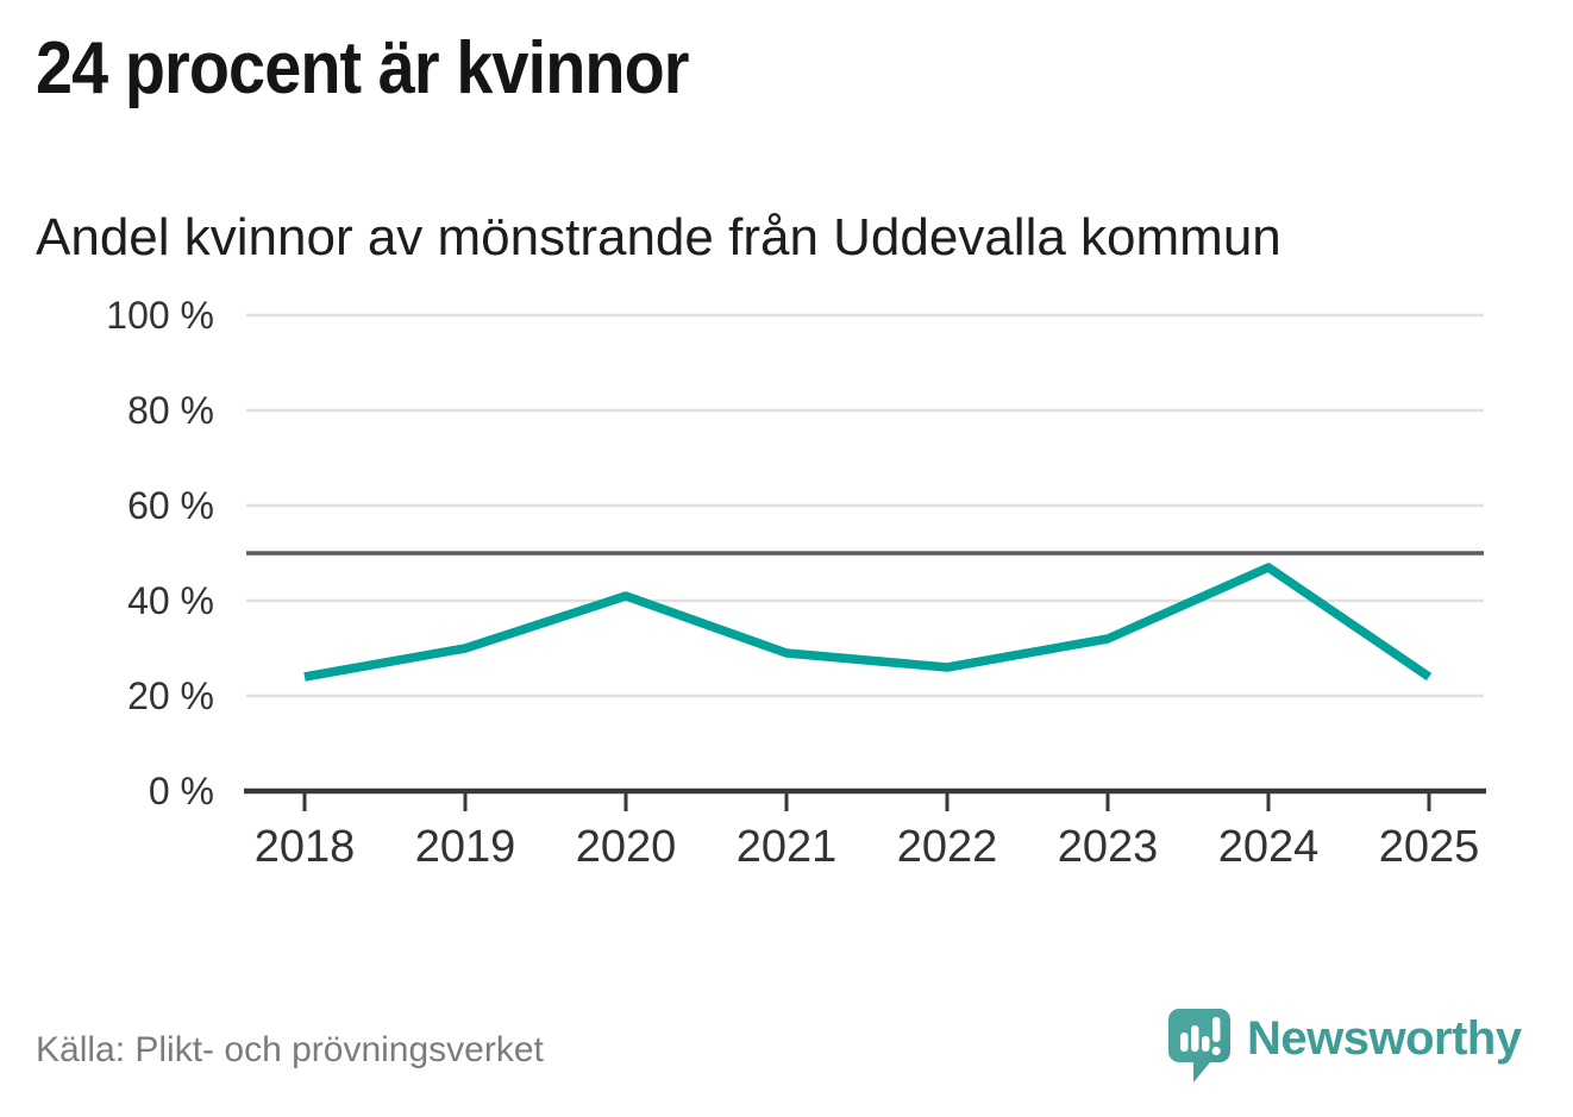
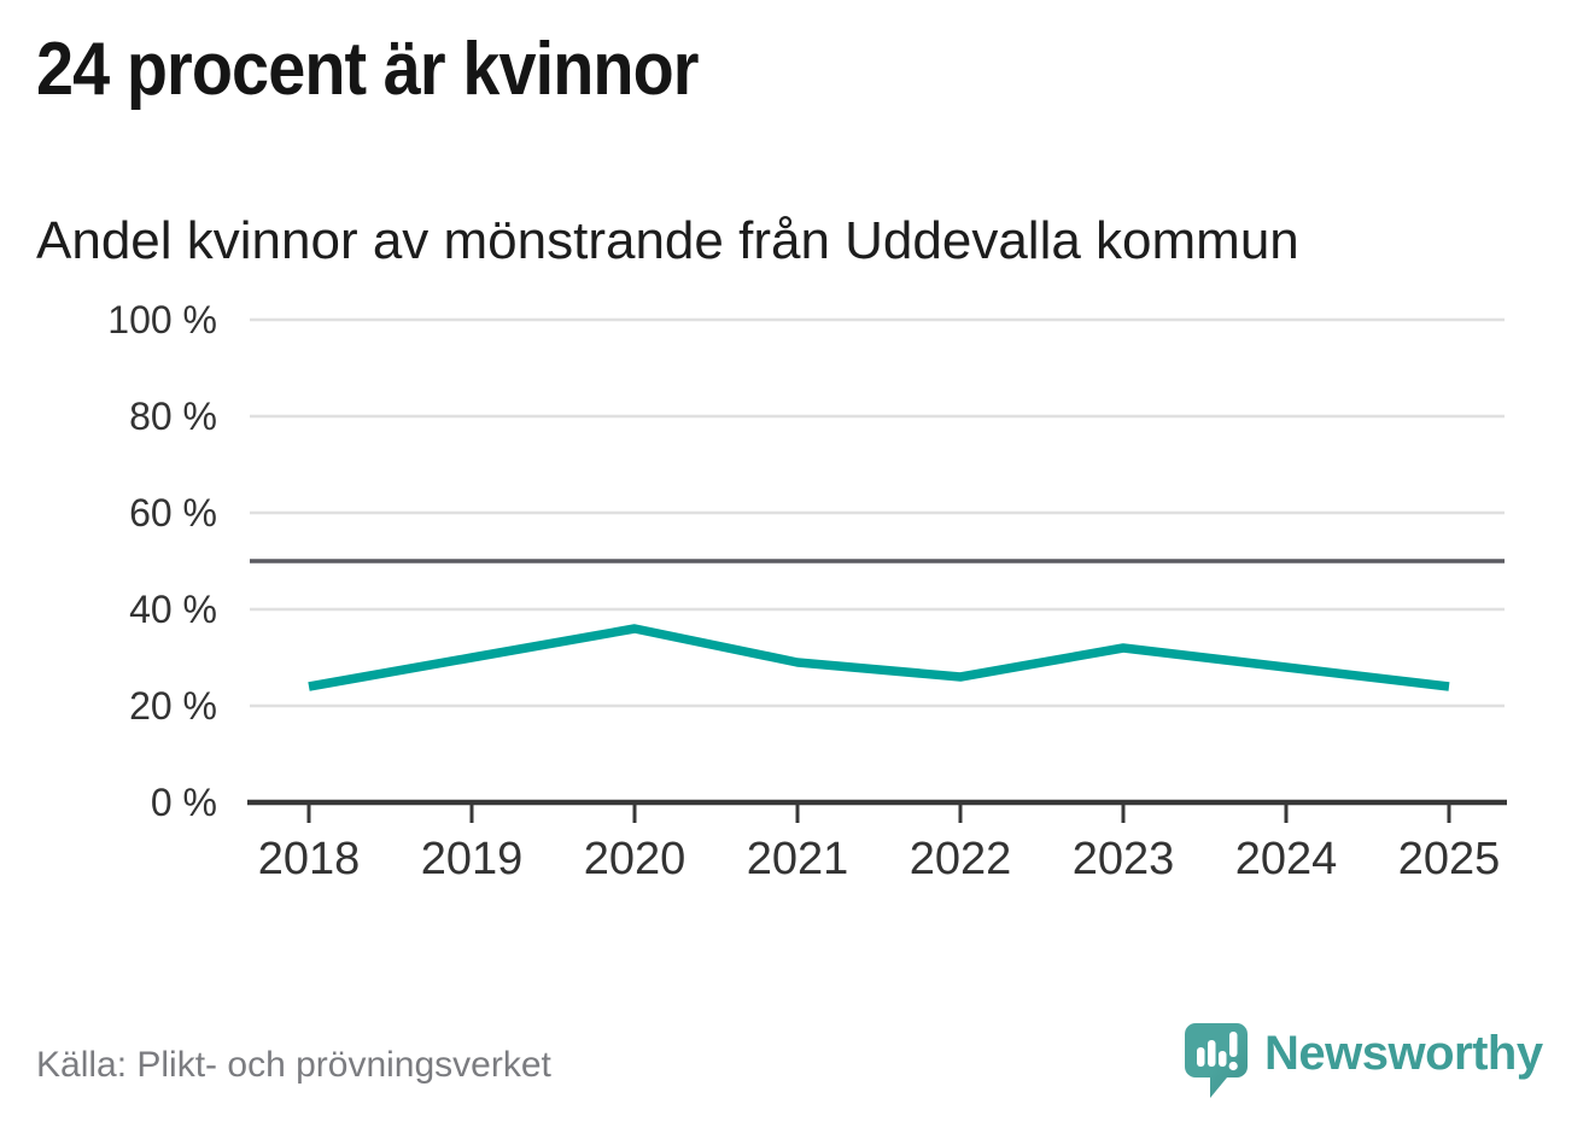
2020: 41% -> 36%
2024: 47% -> 28%
